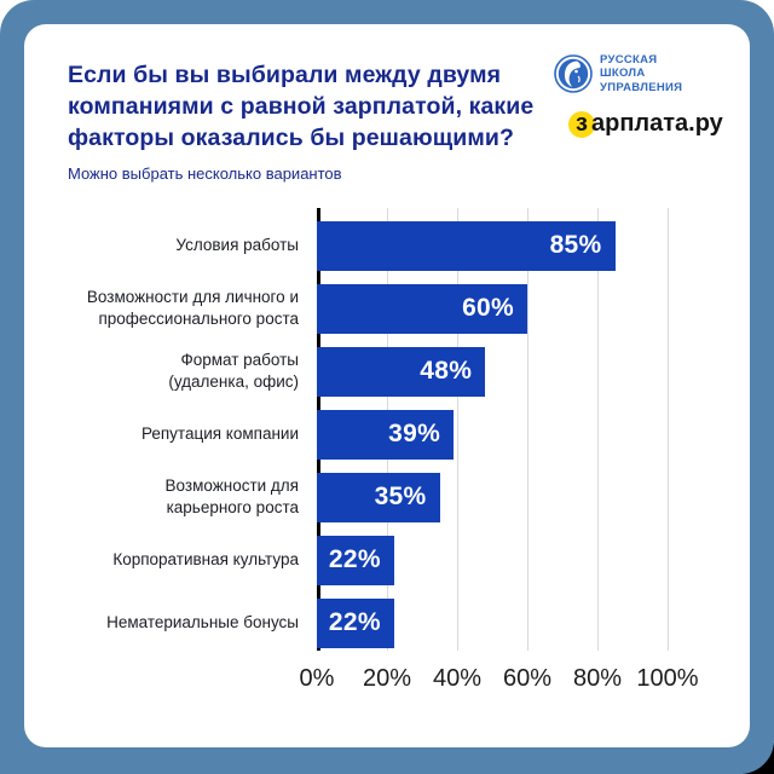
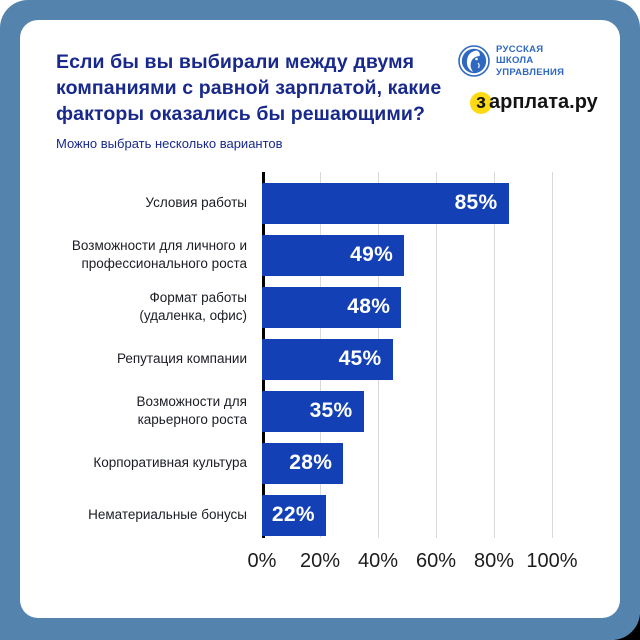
Возможности для личного и профессионального роста: 60% -> 49%
Репутация компании: 39% -> 45%
Корпоративная культура: 22% -> 28%
